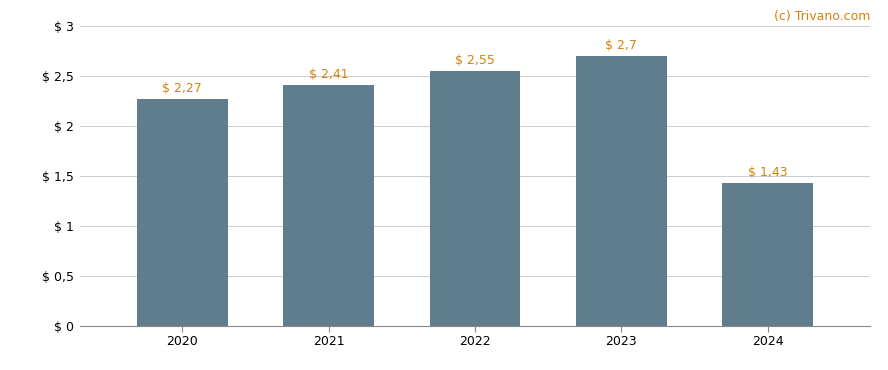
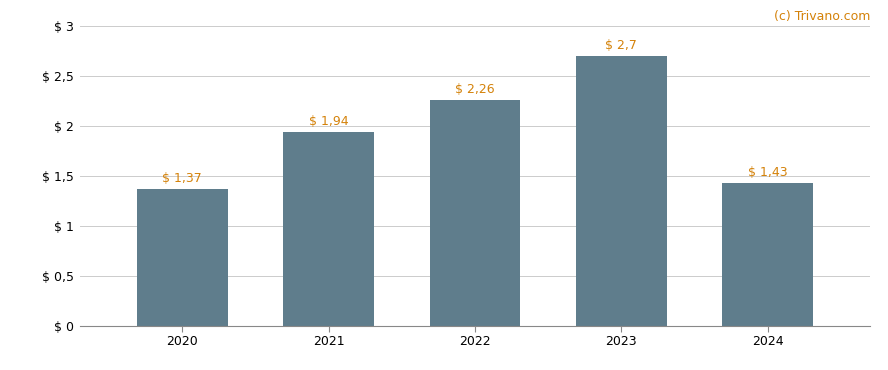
2020: 2,27 -> 1,37
2021: 2,41 -> 1,94
2022: 2,55 -> 2,26
